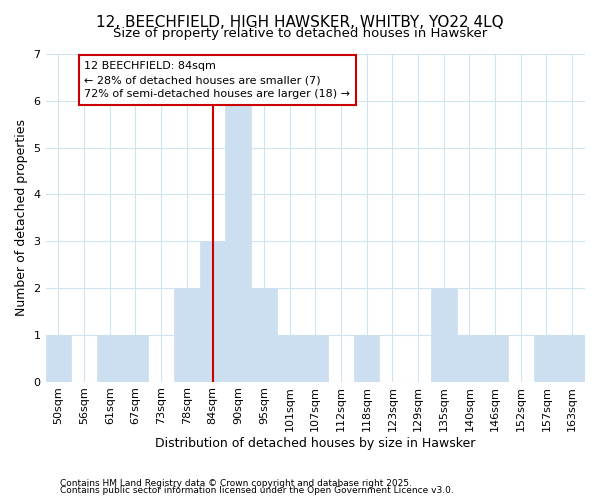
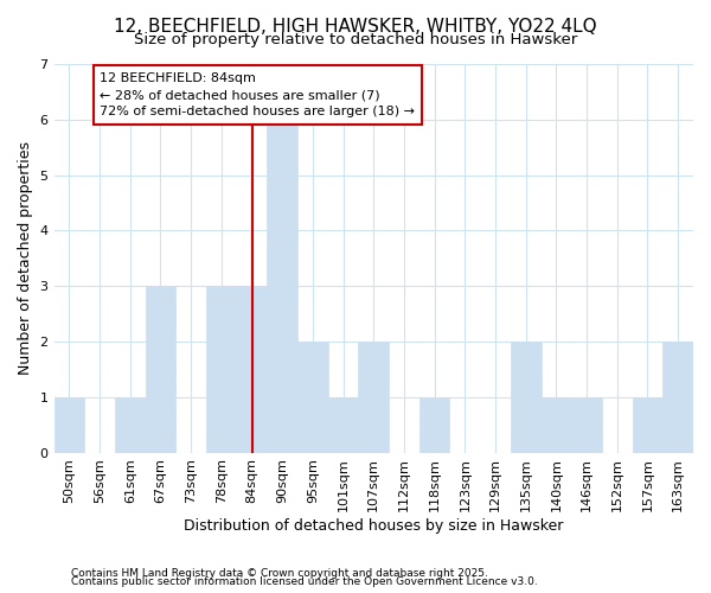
67sqm: 1 -> 3
78sqm: 2 -> 3
107sqm: 1 -> 2
163sqm: 1 -> 2
